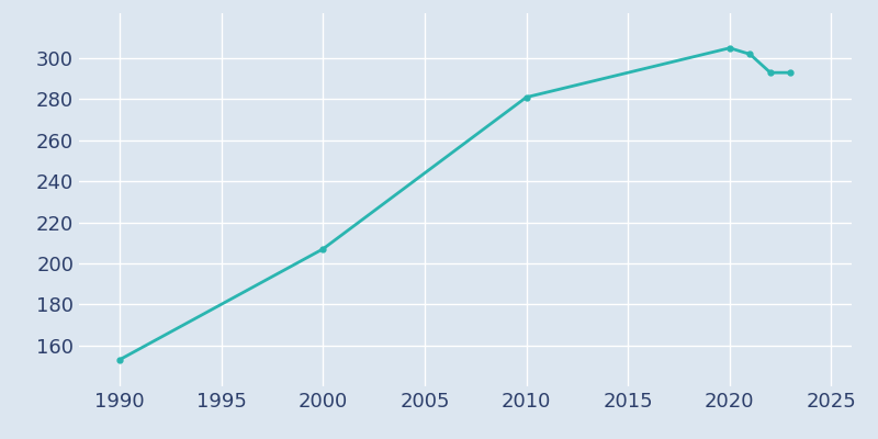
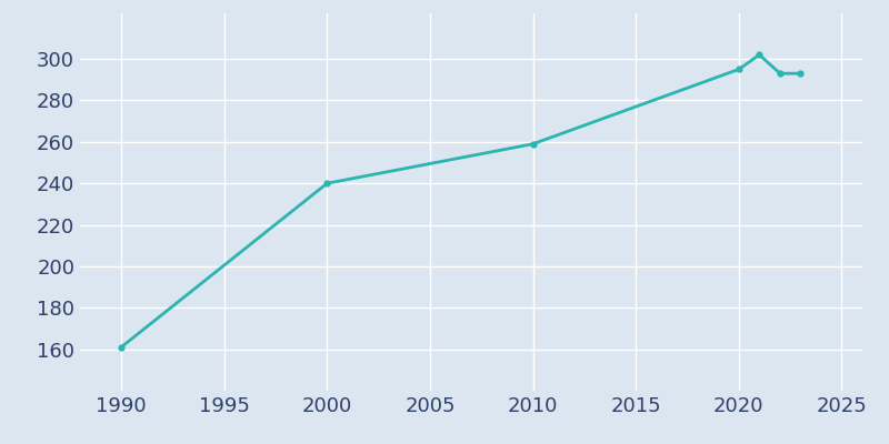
1990: 153 -> 161
2000: 207 -> 240
2010: 281 -> 259
2020: 305 -> 295
